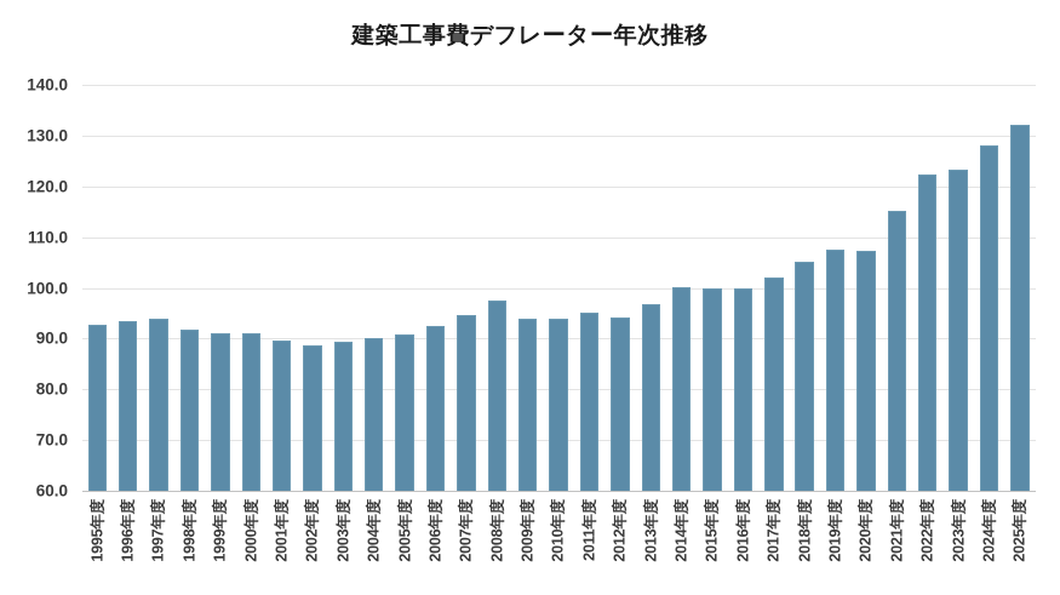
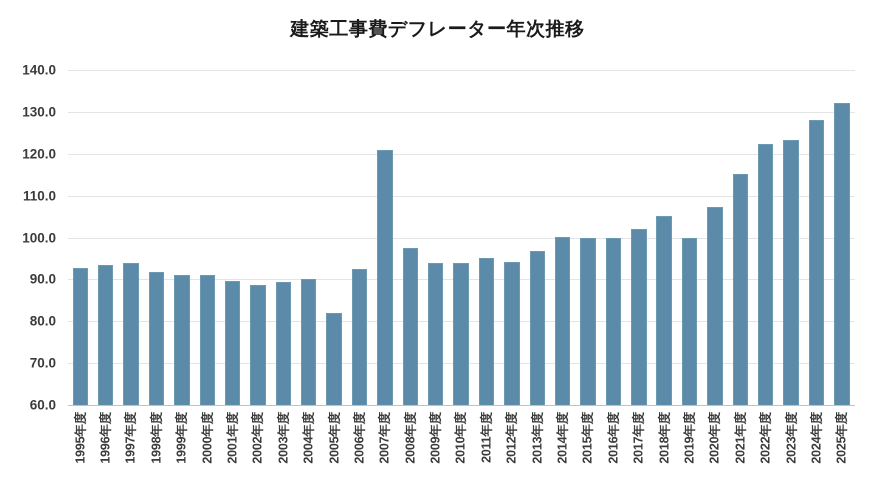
2005年度: 91 -> 82
2007年度: 95 -> 121
2019年度: 108 -> 100
